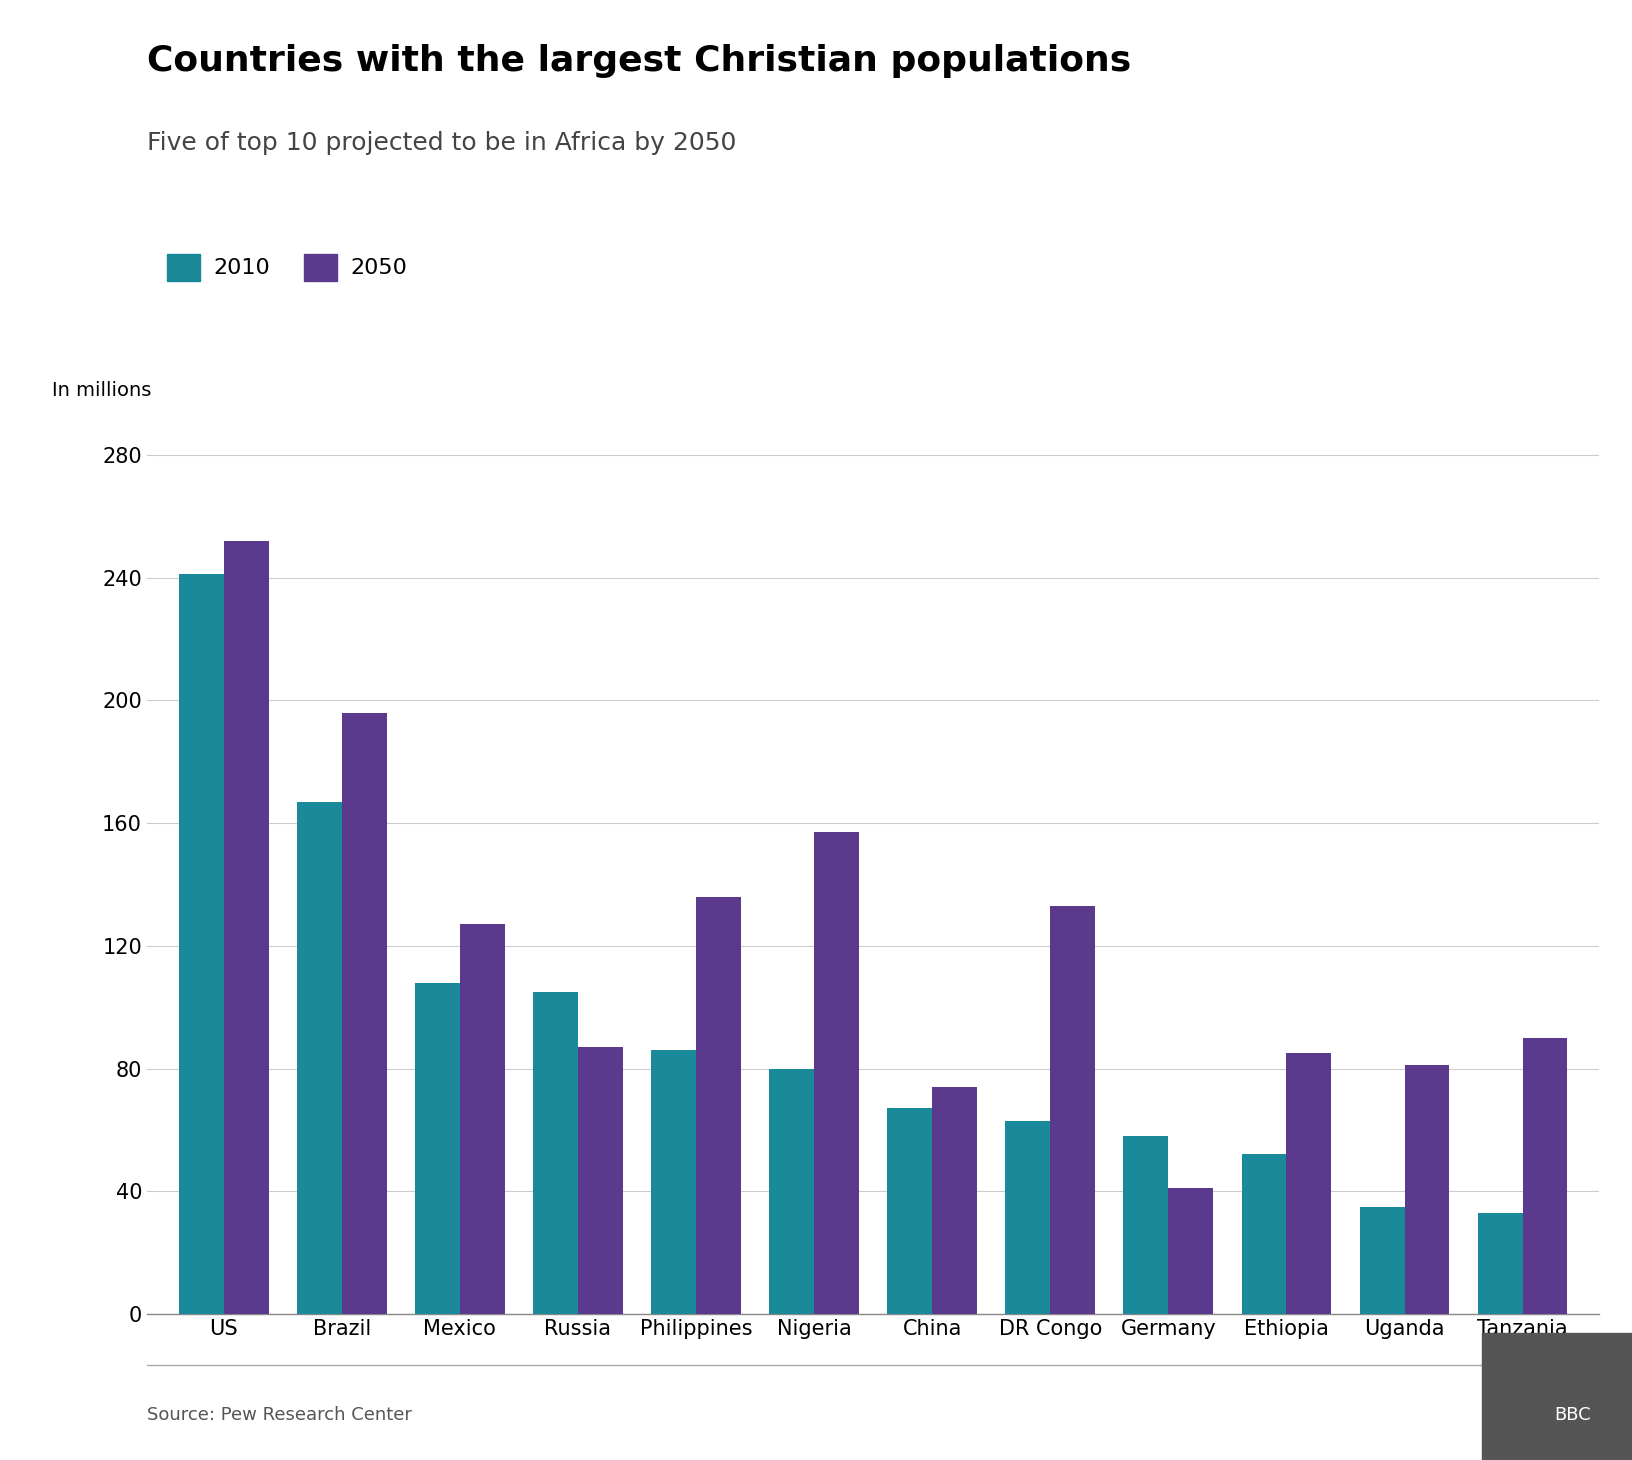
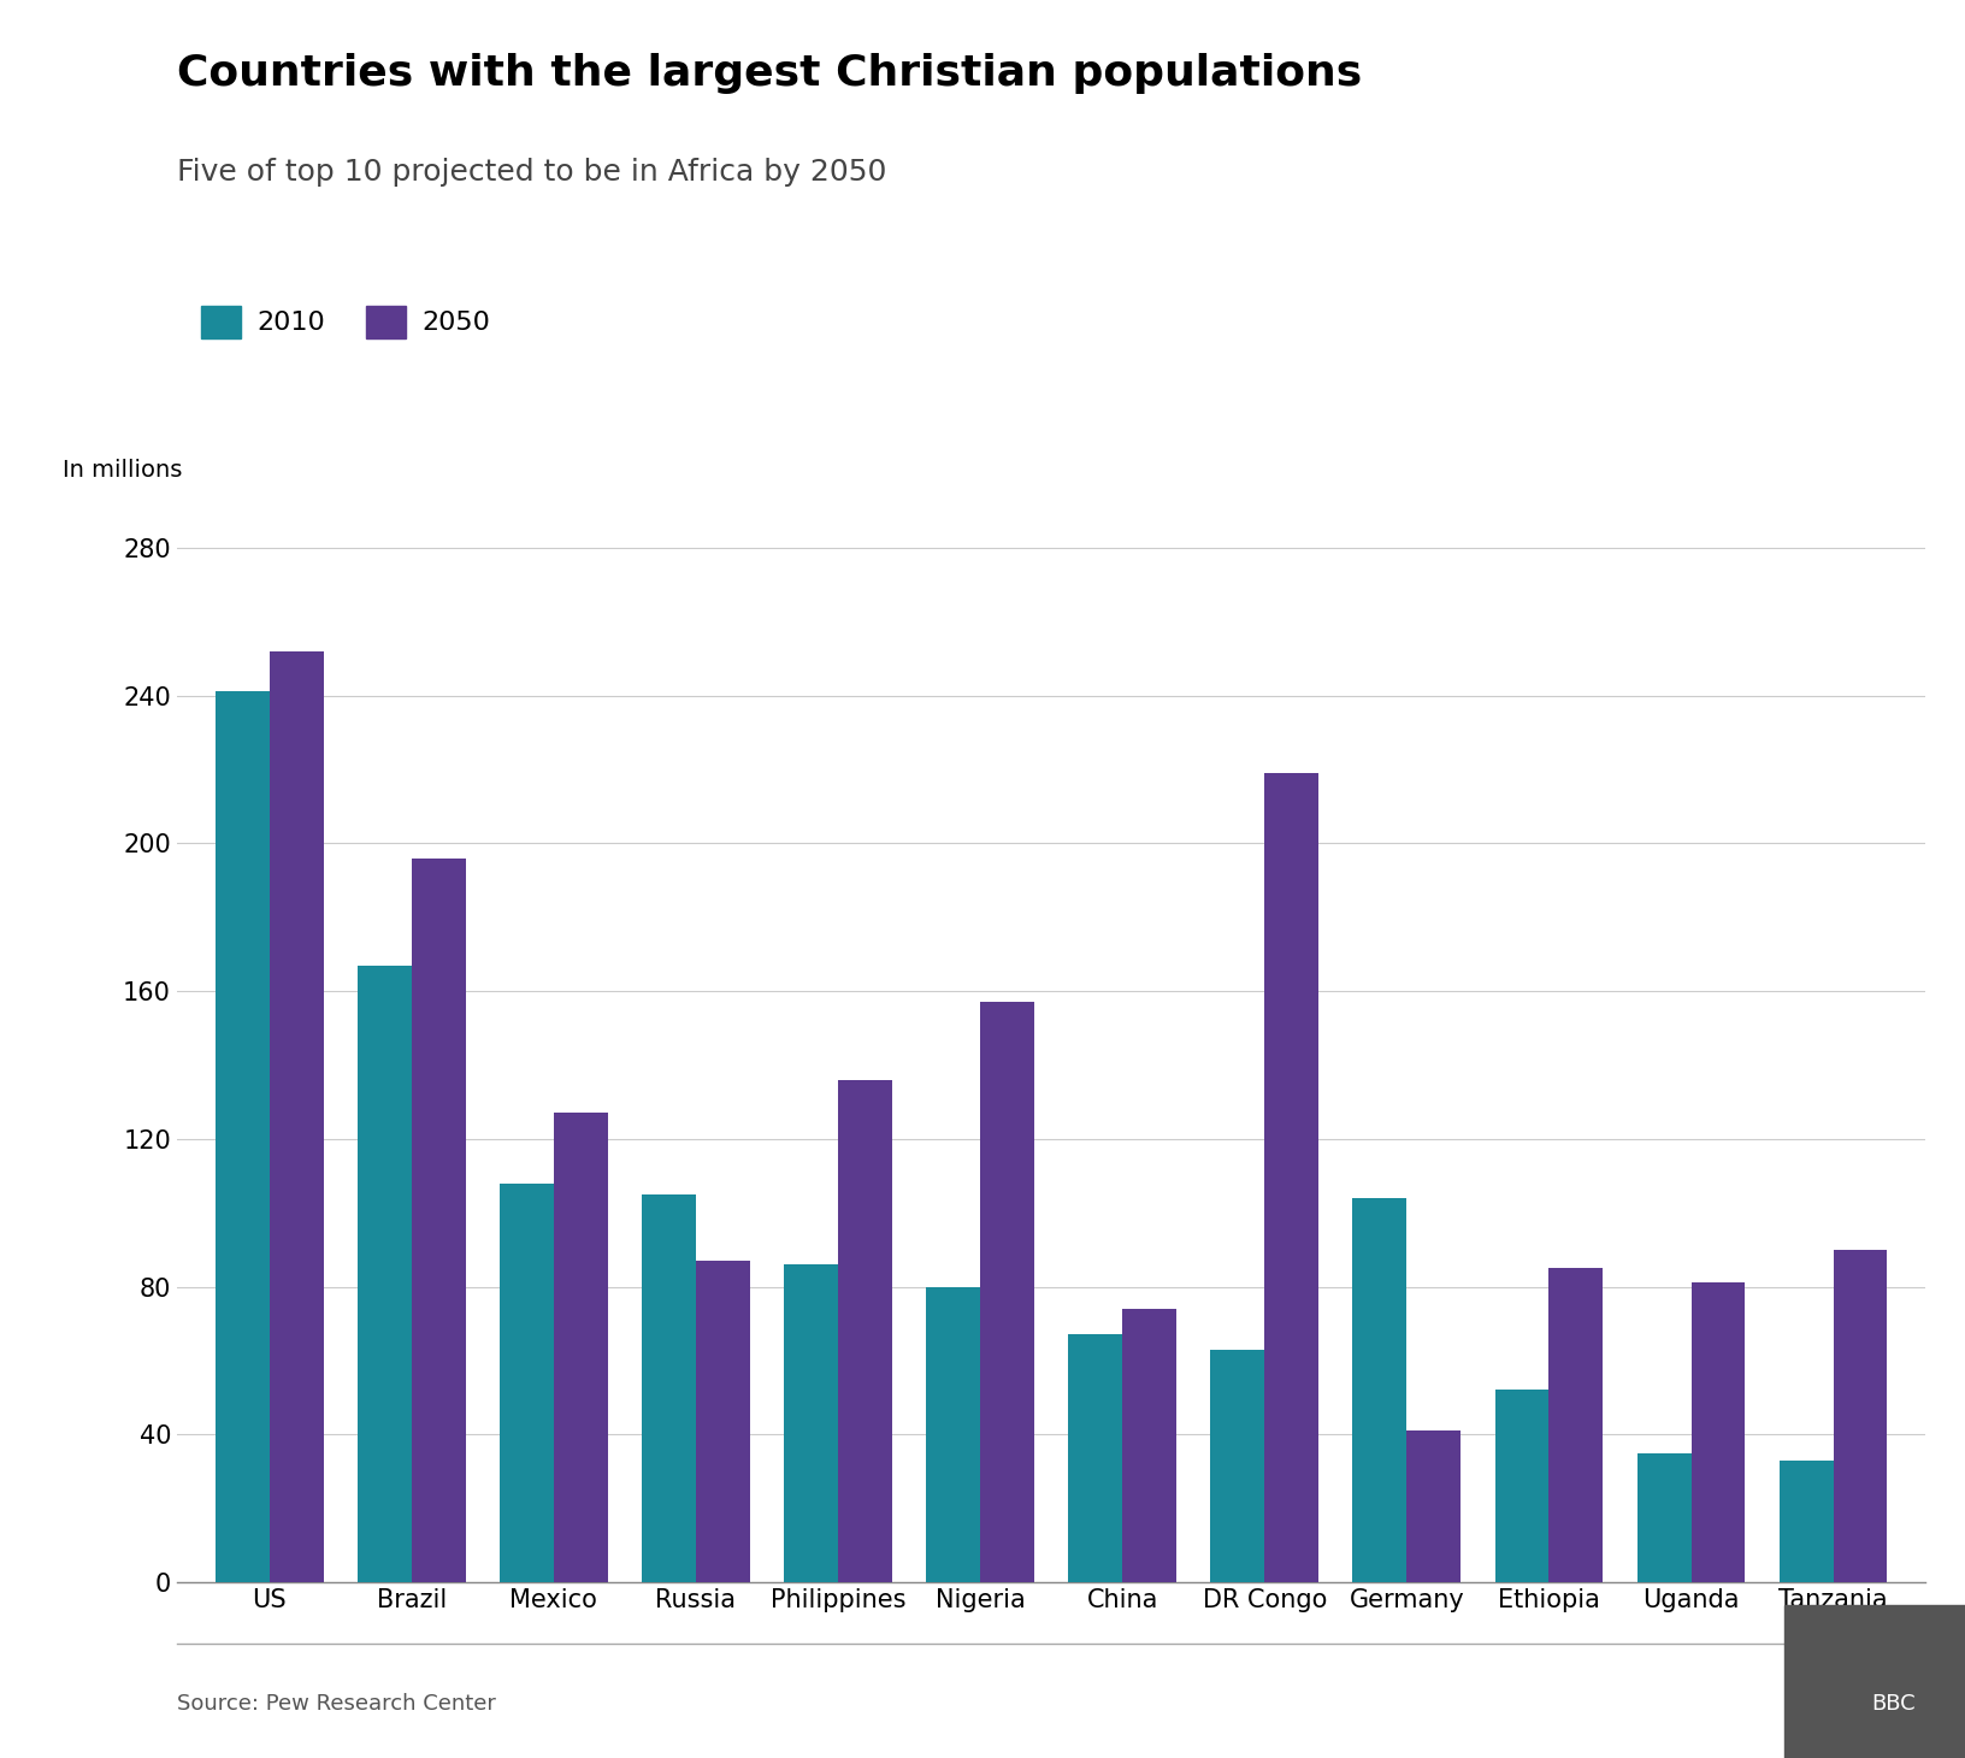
2050/DR Congo: 133 -> 219
2010/Germany: 58 -> 104
